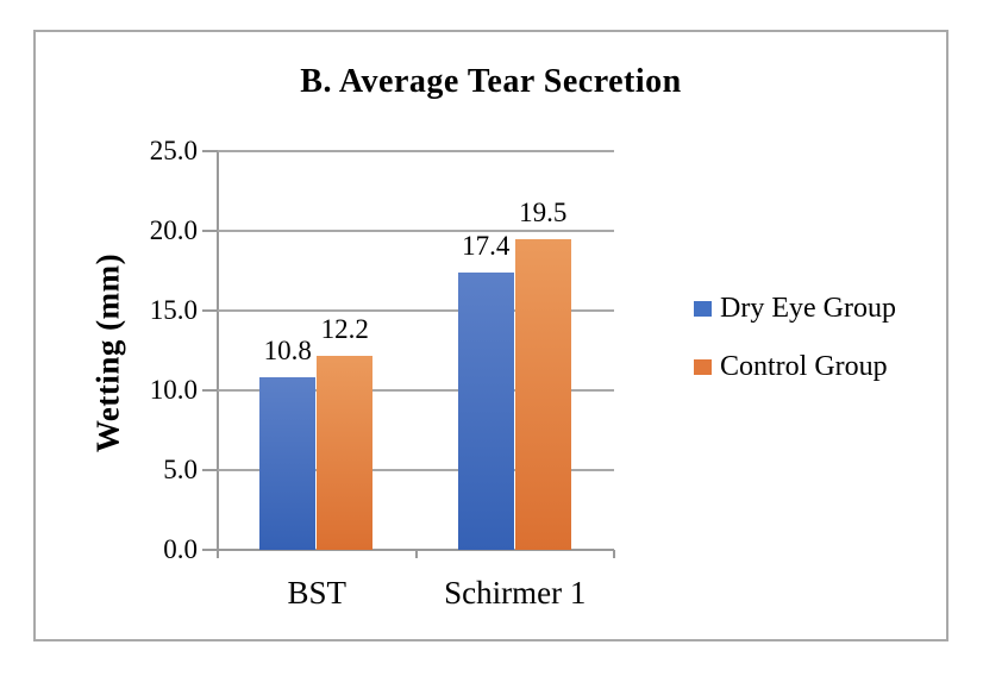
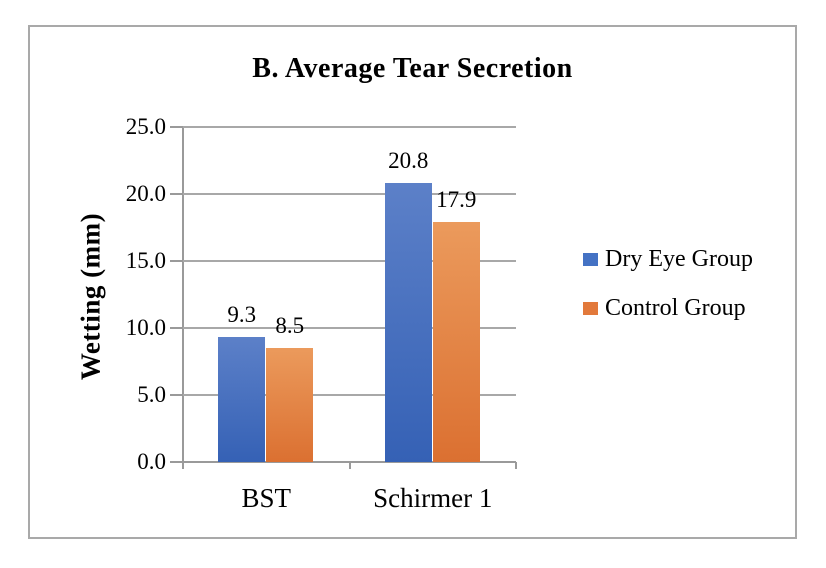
Dry Eye Group/BST: 10.8 -> 9.3
Control Group/BST: 12.2 -> 8.5
Dry Eye Group/Schirmer 1: 17.4 -> 20.8
Control Group/Schirmer 1: 19.5 -> 17.9
